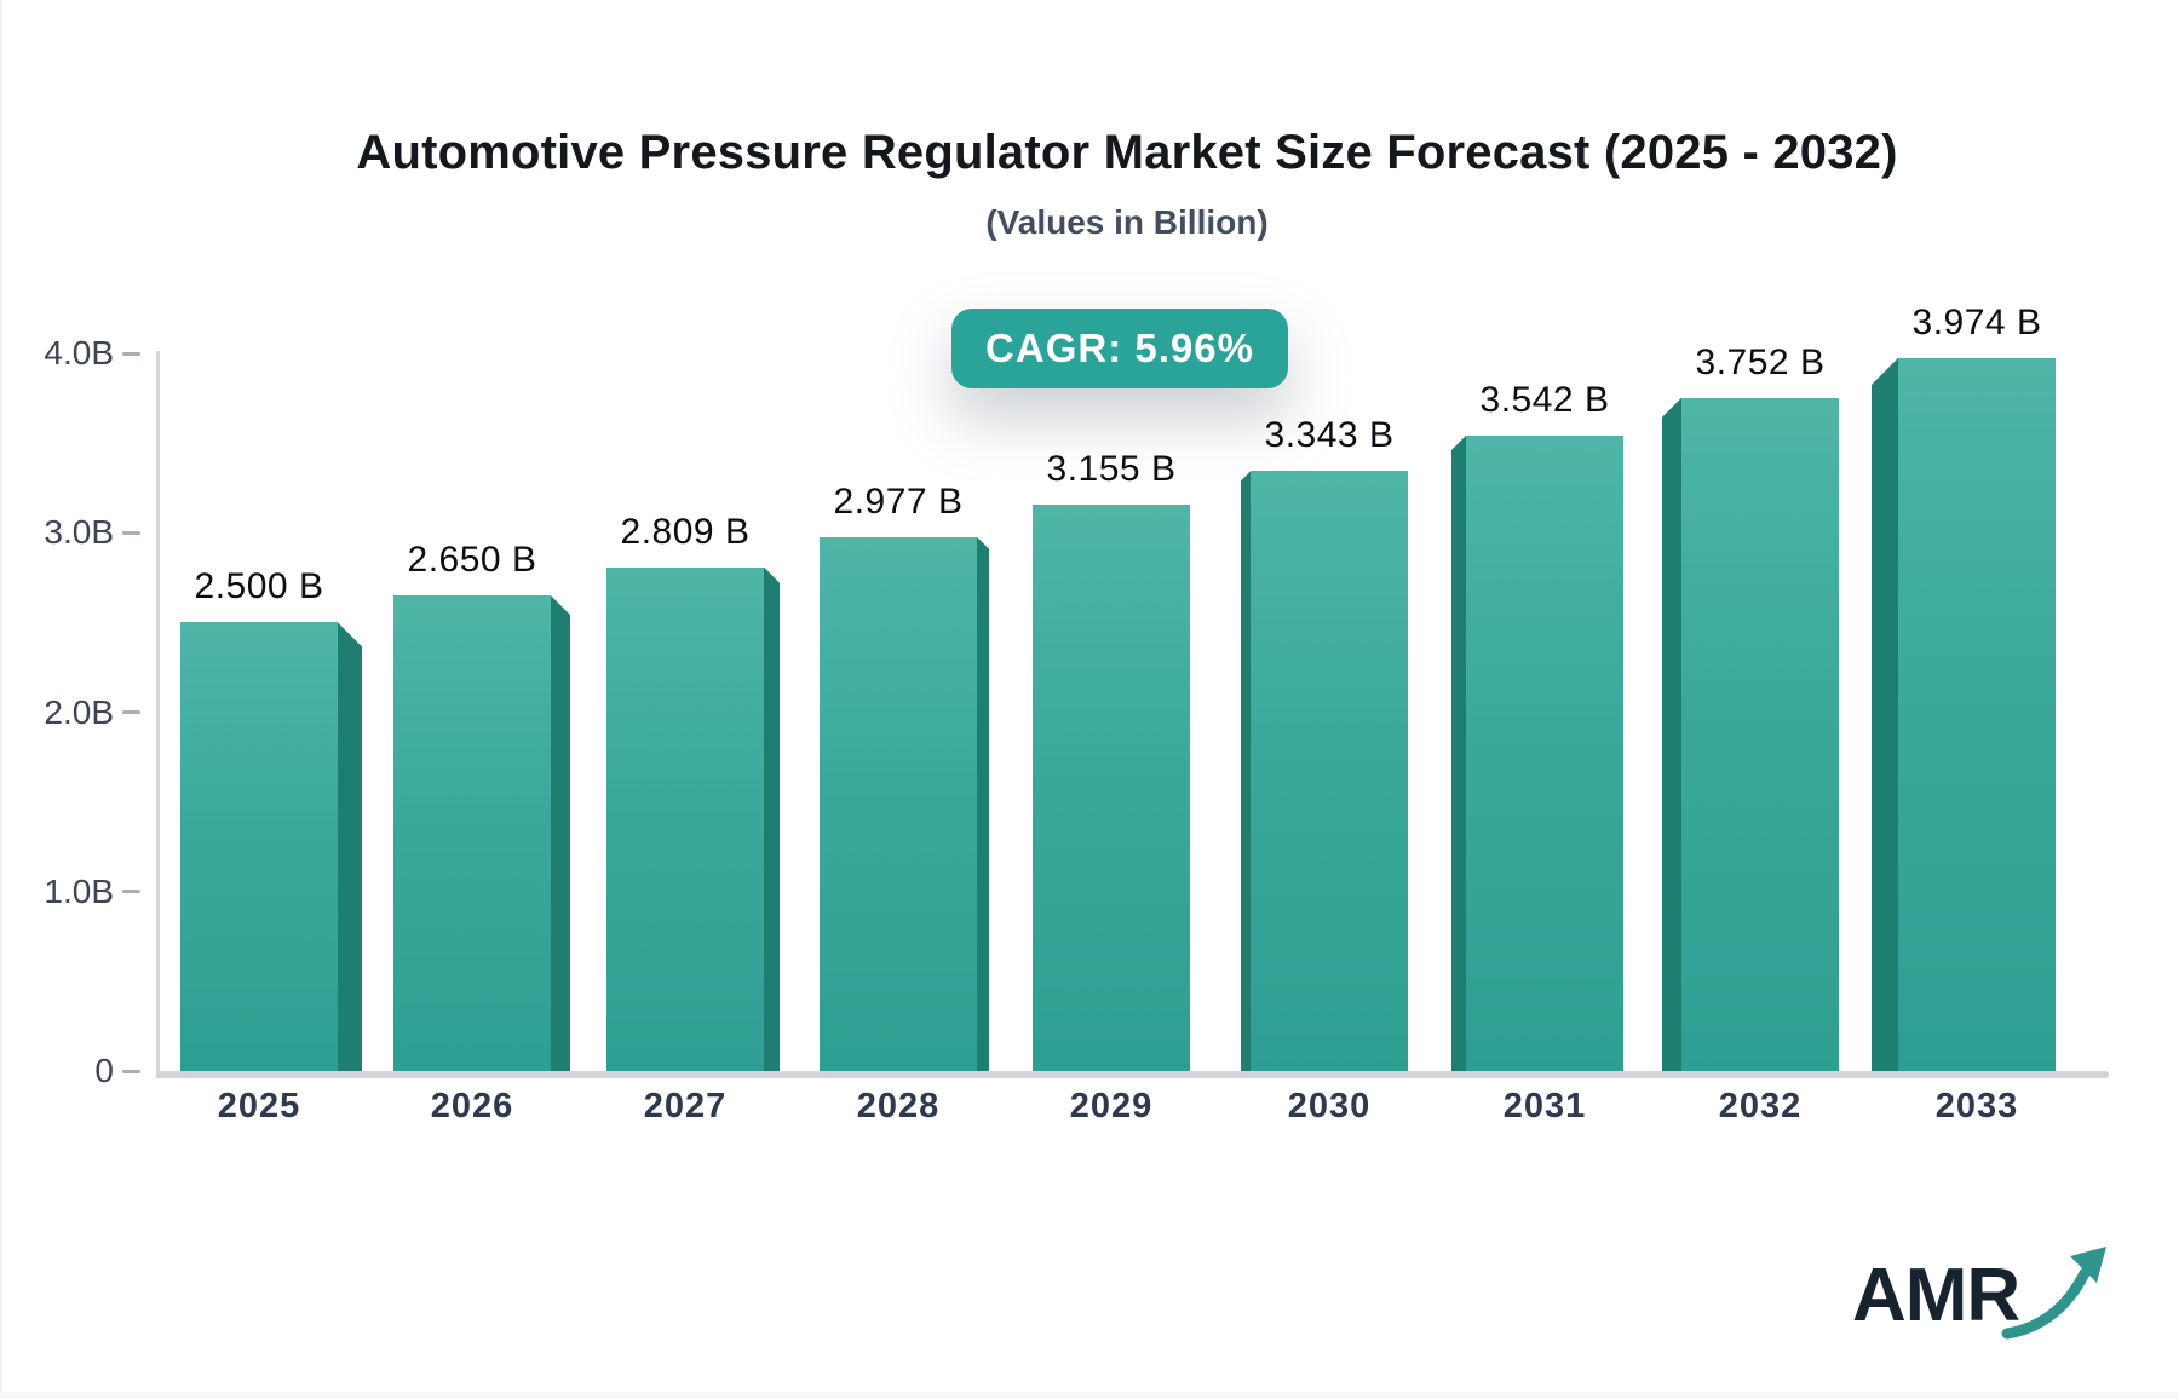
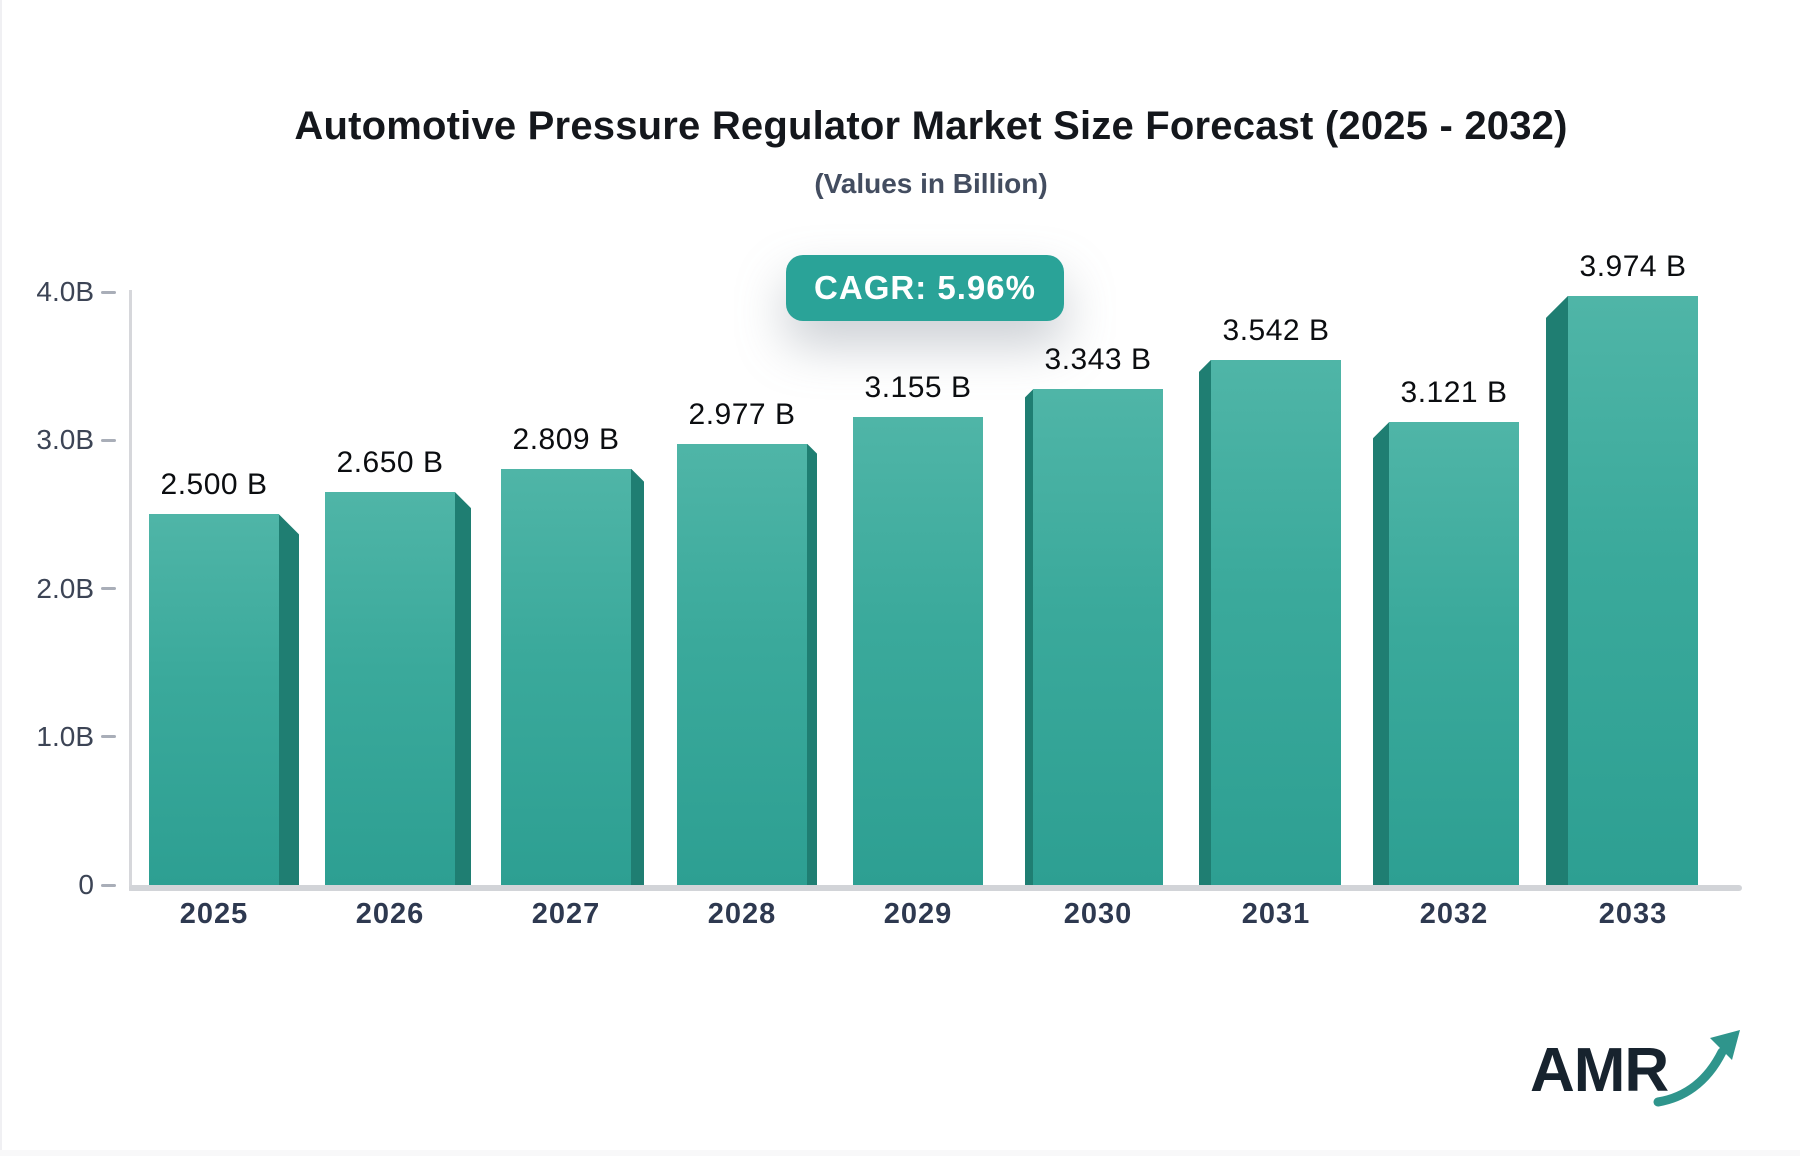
2032: 3.752 -> 3.121
